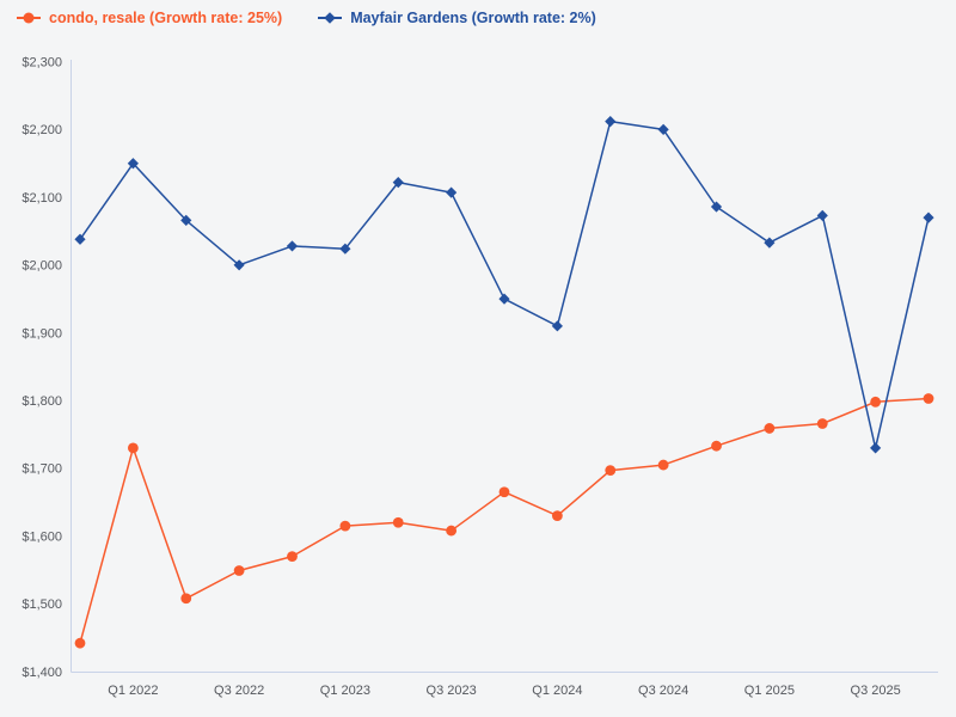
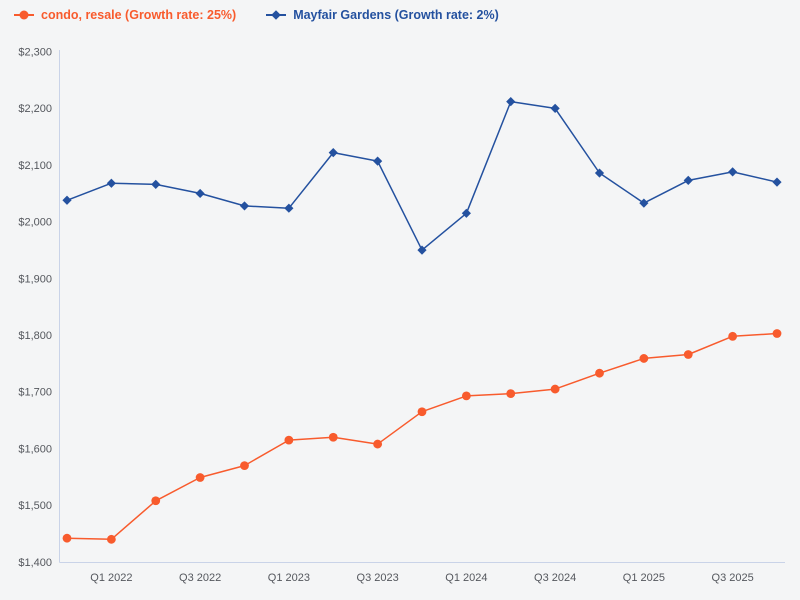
condo, resale (Growth rate: 25%)/Q1 2022: $1730 -> $1440
Mayfair Gardens (Growth rate: 2%)/Q1 2022: $2150 -> $2070
Mayfair Gardens (Growth rate: 2%)/Q3 2022: $2000 -> $2050
condo, resale (Growth rate: 25%)/Q1 2024: $1630 -> $1690
Mayfair Gardens (Growth rate: 2%)/Q1 2024: $1910 -> $2020
Mayfair Gardens (Growth rate: 2%)/Q3 2025: $1730 -> $2090
